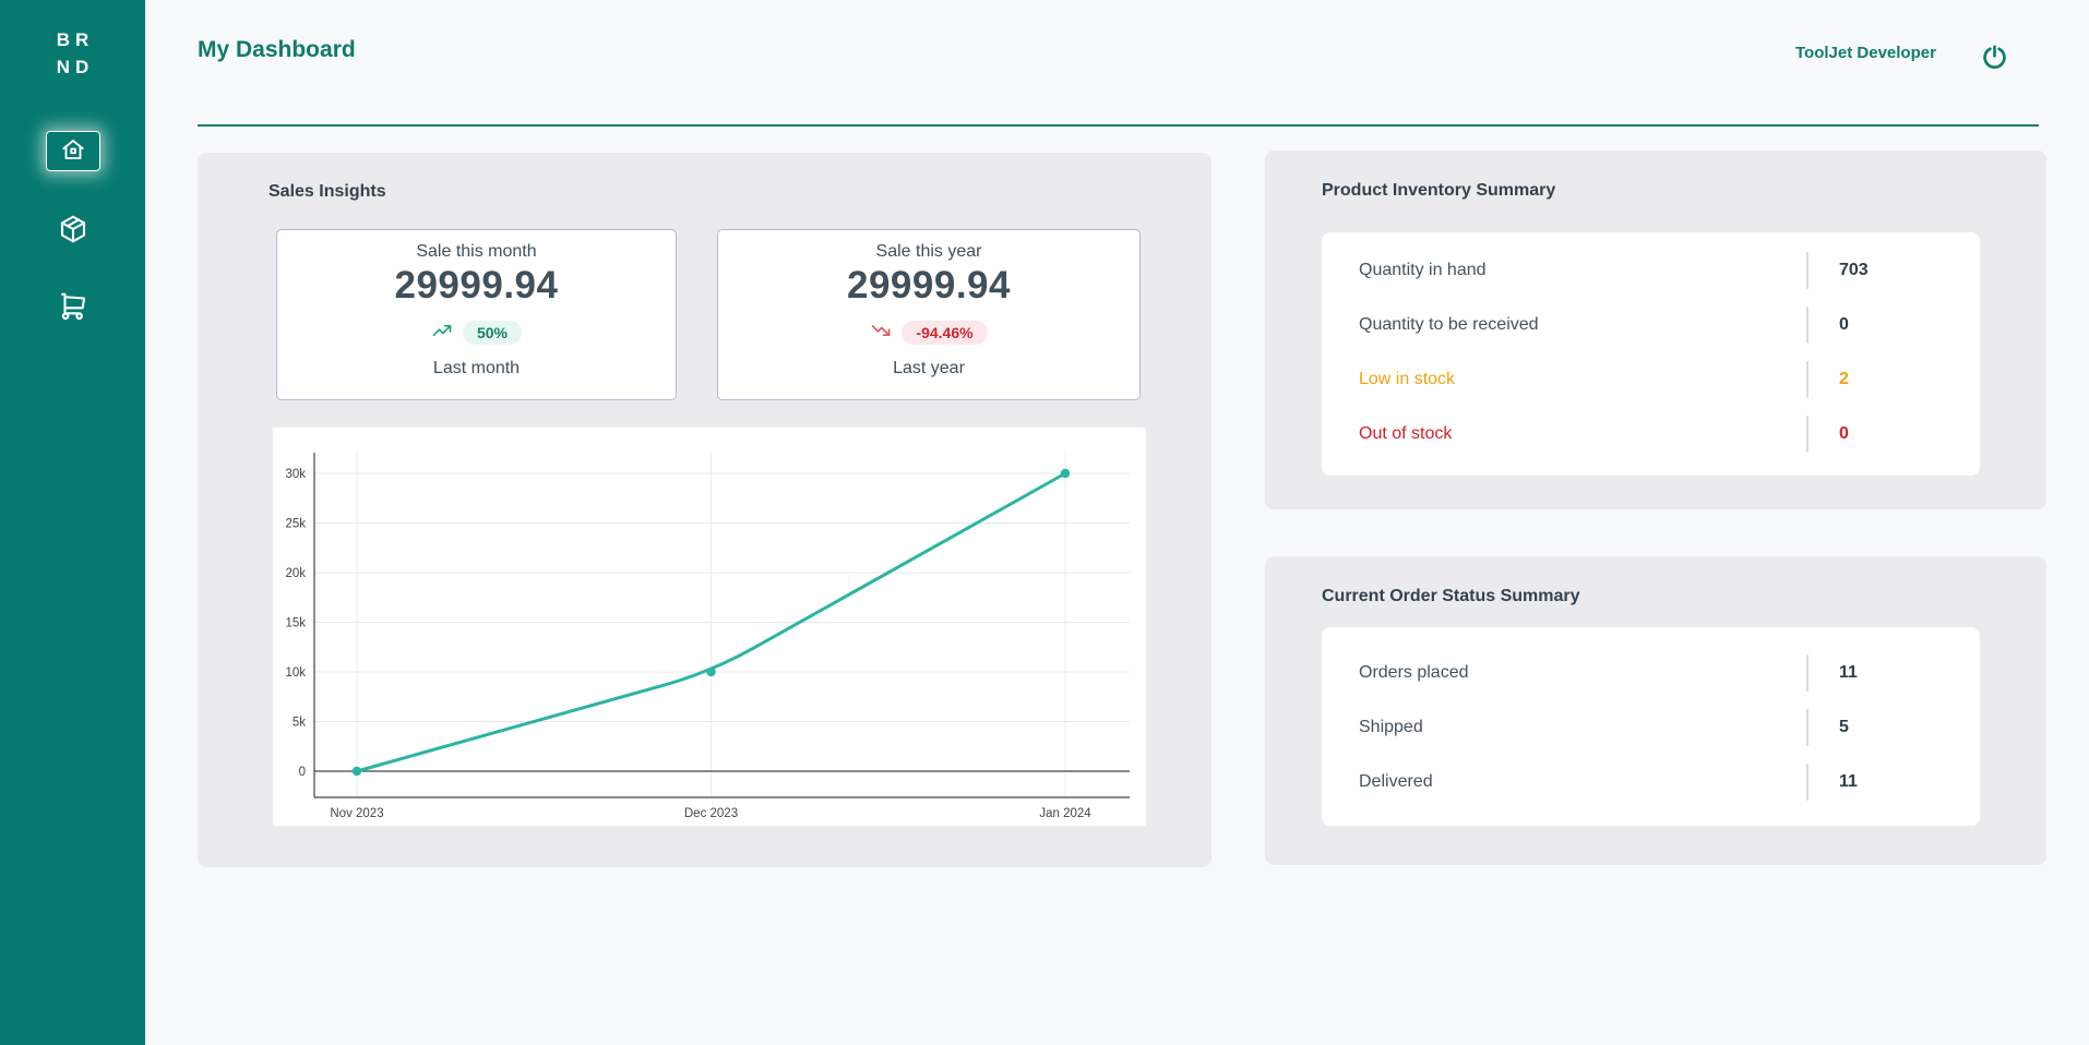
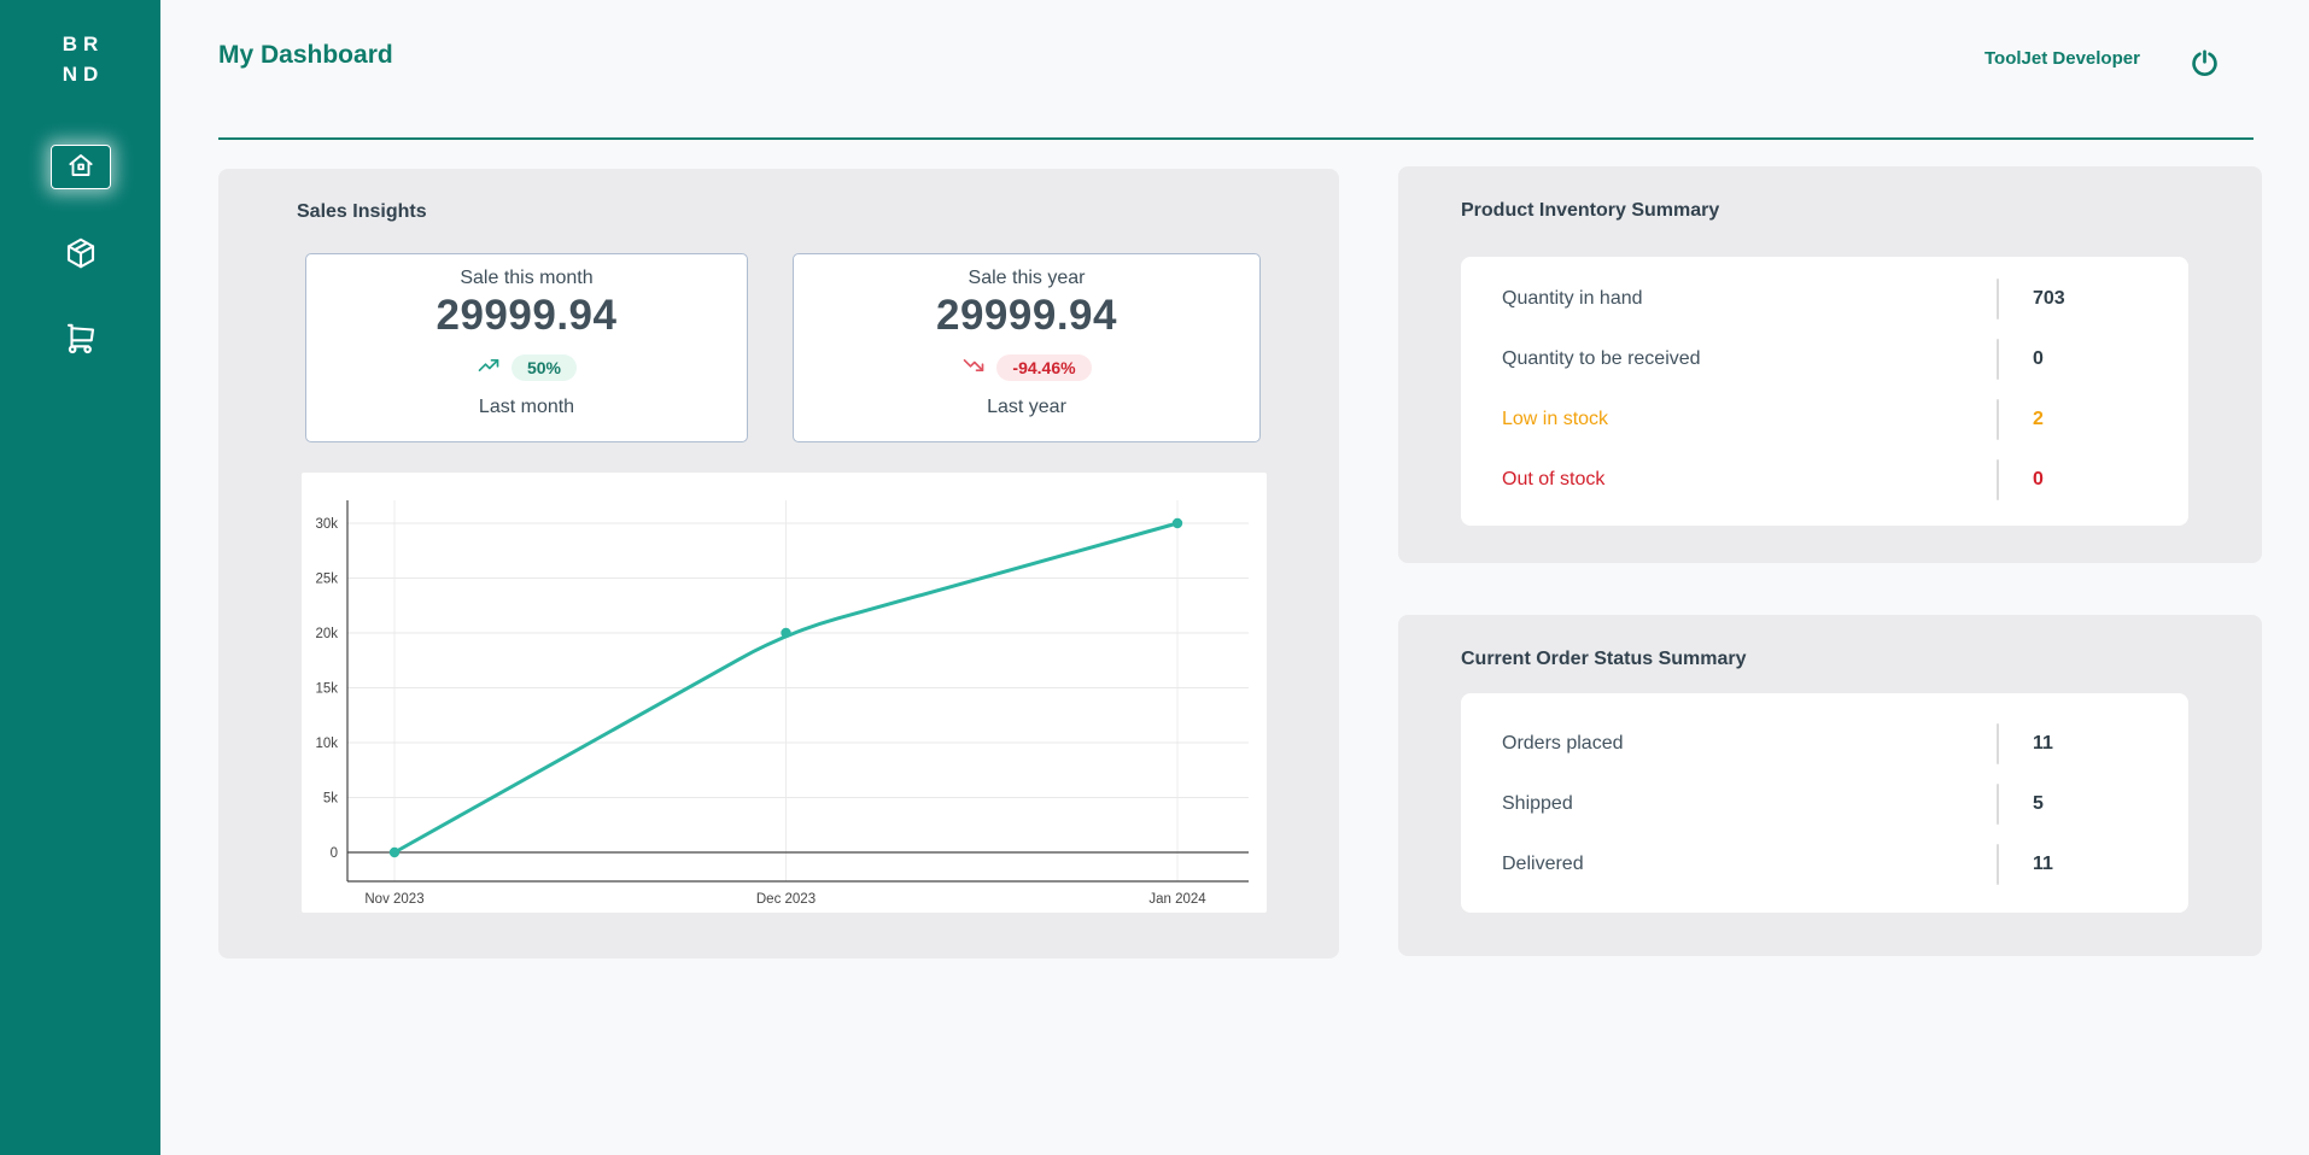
Dec 2023: 10k -> 20k
